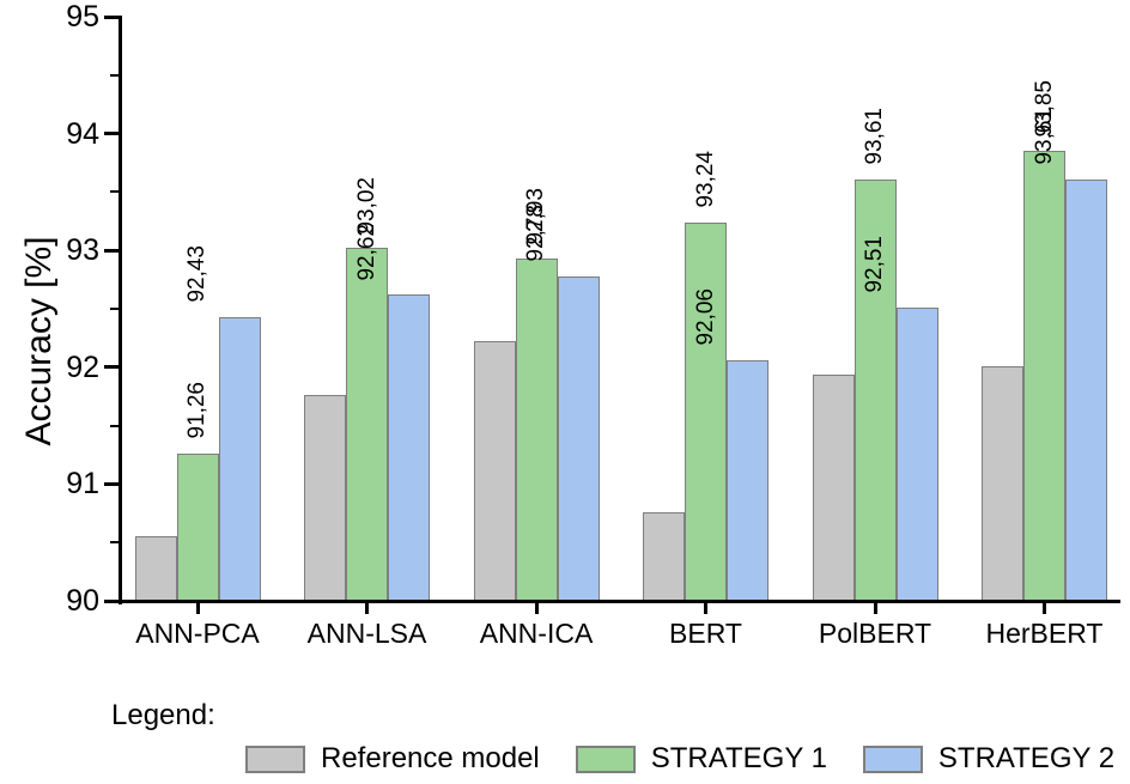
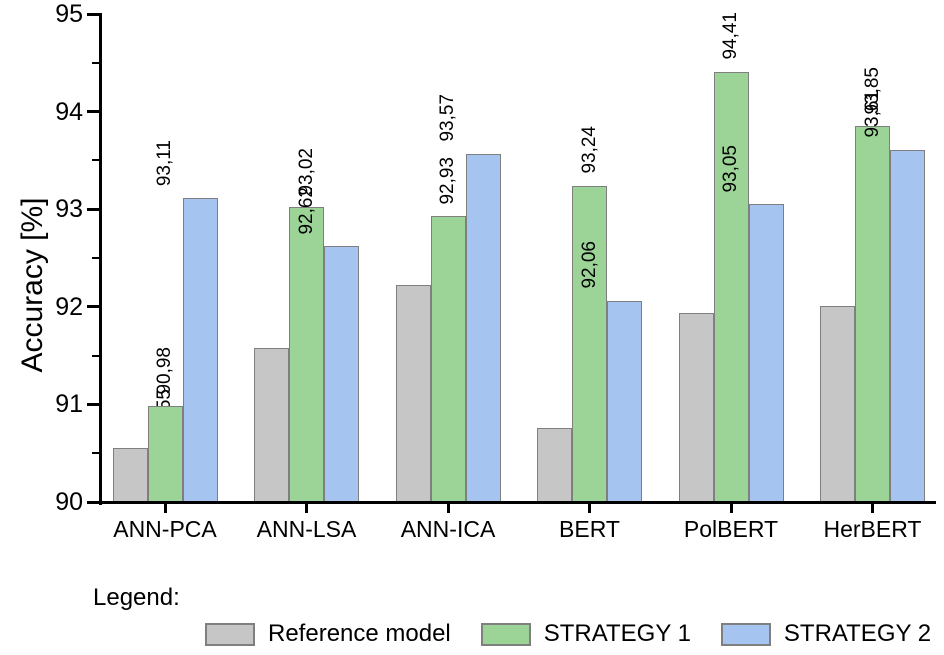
STRATEGY 1/ANN-PCA: 91,26 -> 90,98
STRATEGY 2/ANN-PCA: 92,43 -> 93,11
Reference model/ANN-LSA: 91,76 -> 91,58
STRATEGY 2/ANN-ICA: 92,78 -> 93,57
STRATEGY 1/PolBERT: 93,61 -> 94,41
STRATEGY 2/PolBERT: 92,51 -> 93,05
